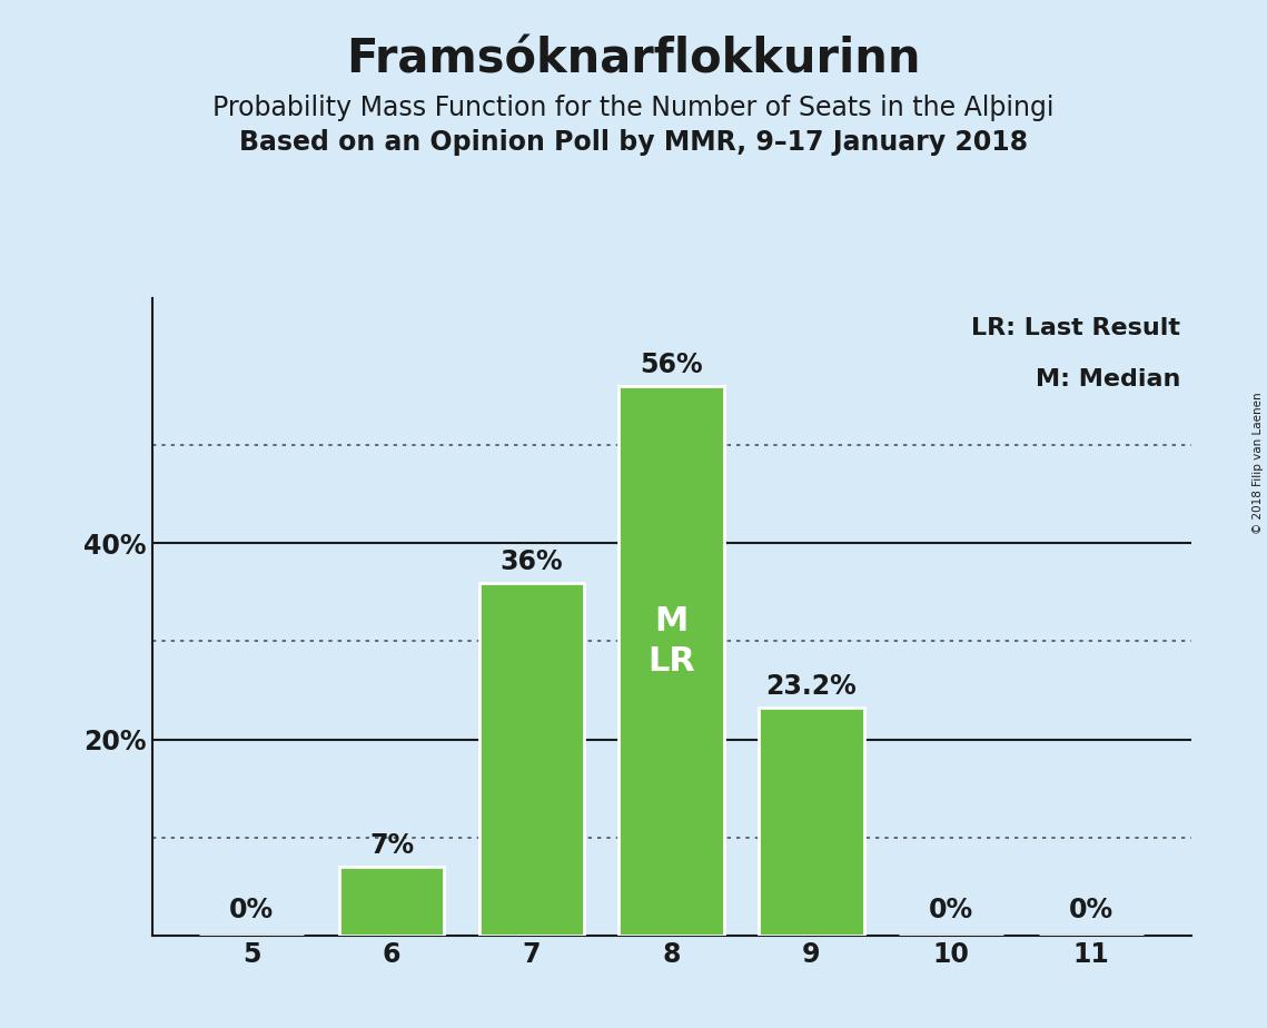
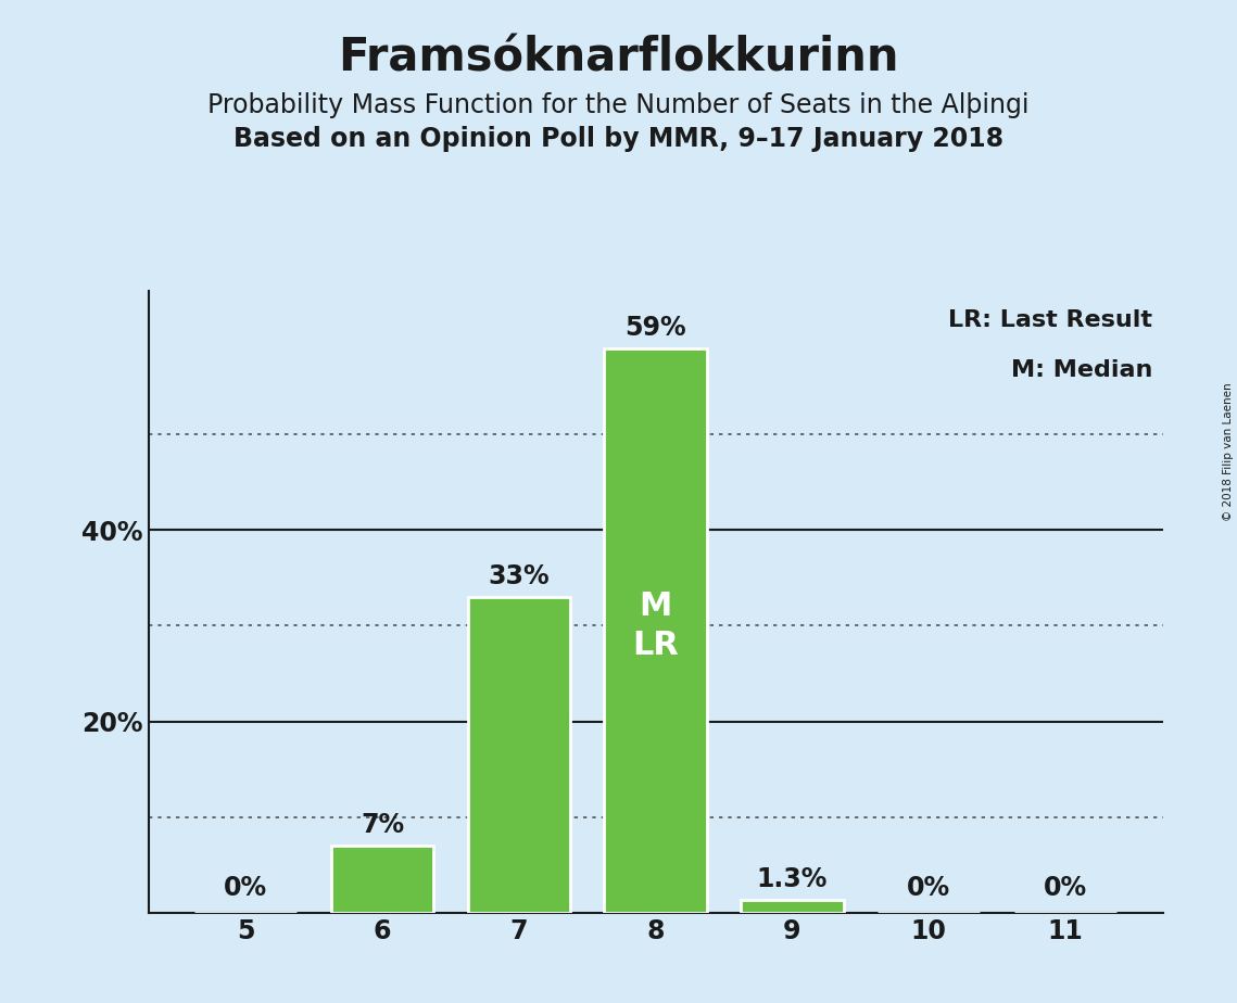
7: 36% -> 33%
8: 56% -> 59%
9: 23.2% -> 1.3%
